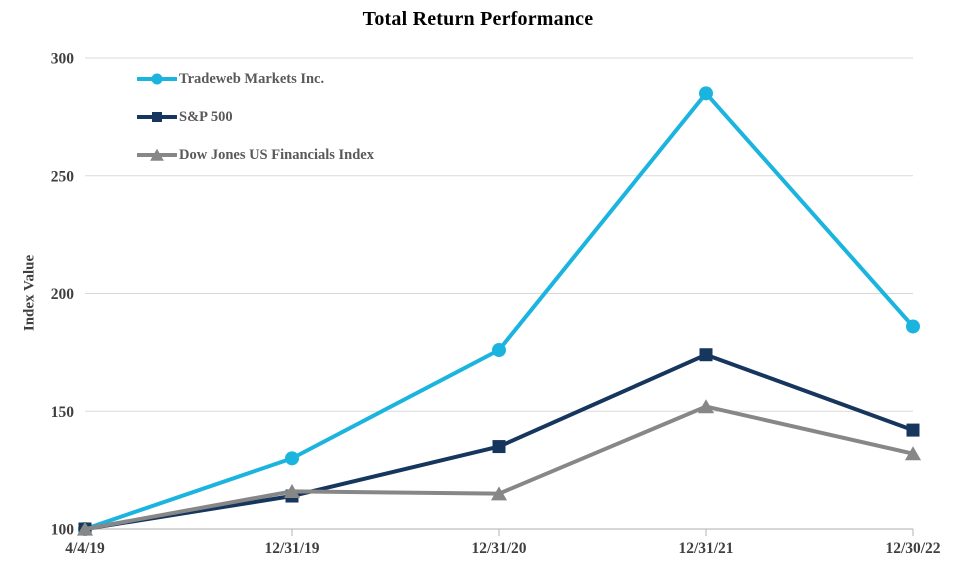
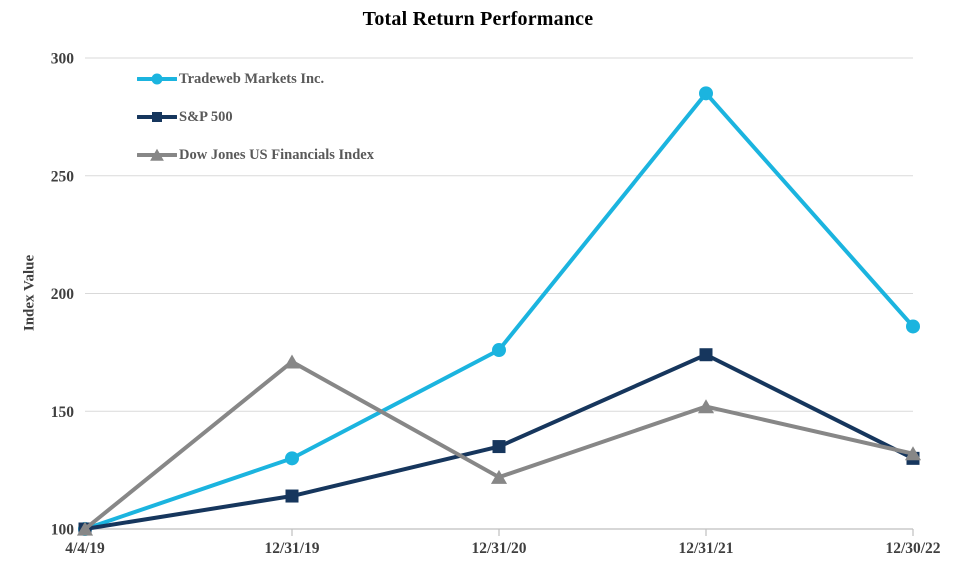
Dow Jones US Financials Index/12/31/19: 116 -> 171
Dow Jones US Financials Index/12/31/20: 115 -> 122
S&P 500/12/30/22: 142 -> 130
